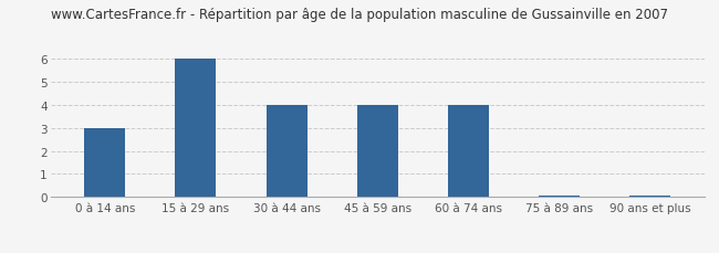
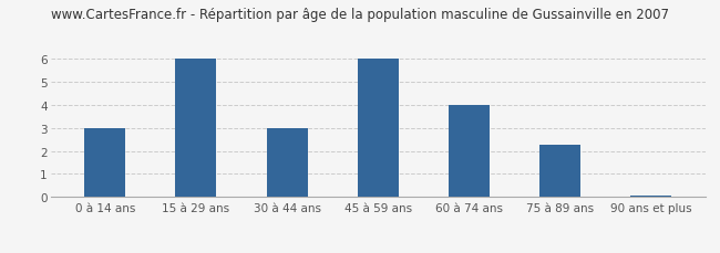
30 à 44 ans: 4.00 -> 3.00
45 à 59 ans: 4.00 -> 6.00
75 à 89 ans: 0.07 -> 2.25
